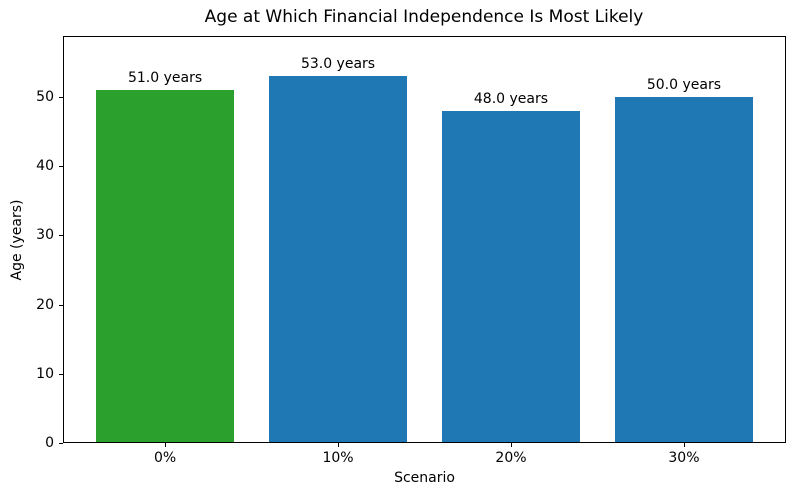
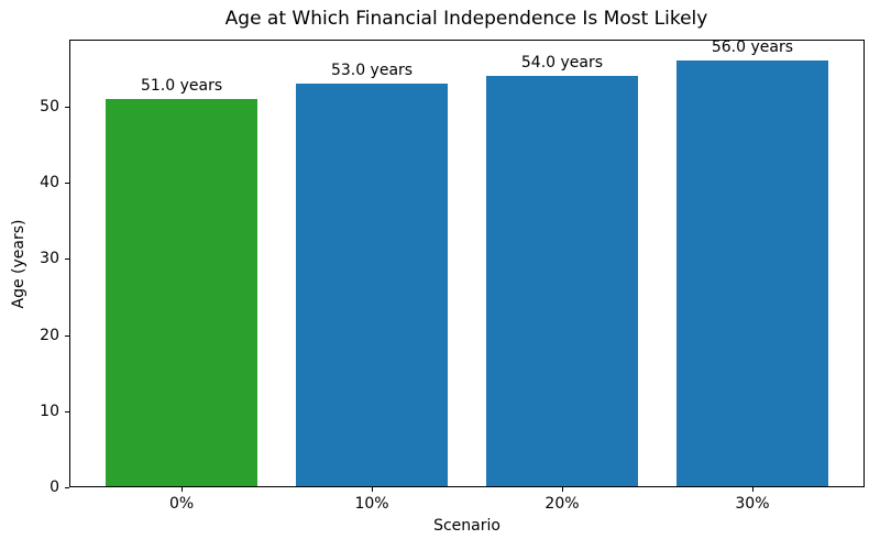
20%: 48.0 -> 54.0
30%: 50.0 -> 56.0
